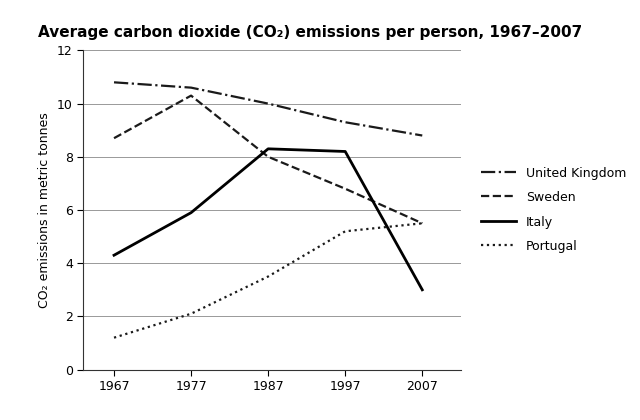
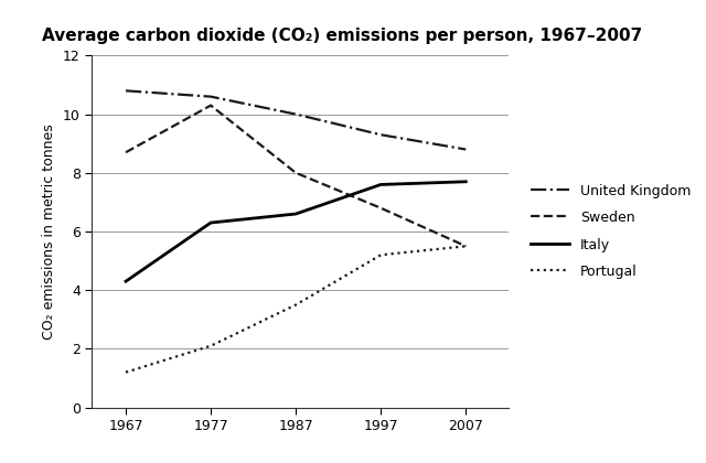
Italy/1977: 5.9 -> 6.3
Italy/1987: 8.3 -> 6.6
Italy/1997: 8.2 -> 7.6
Italy/2007: 3.0 -> 7.7
